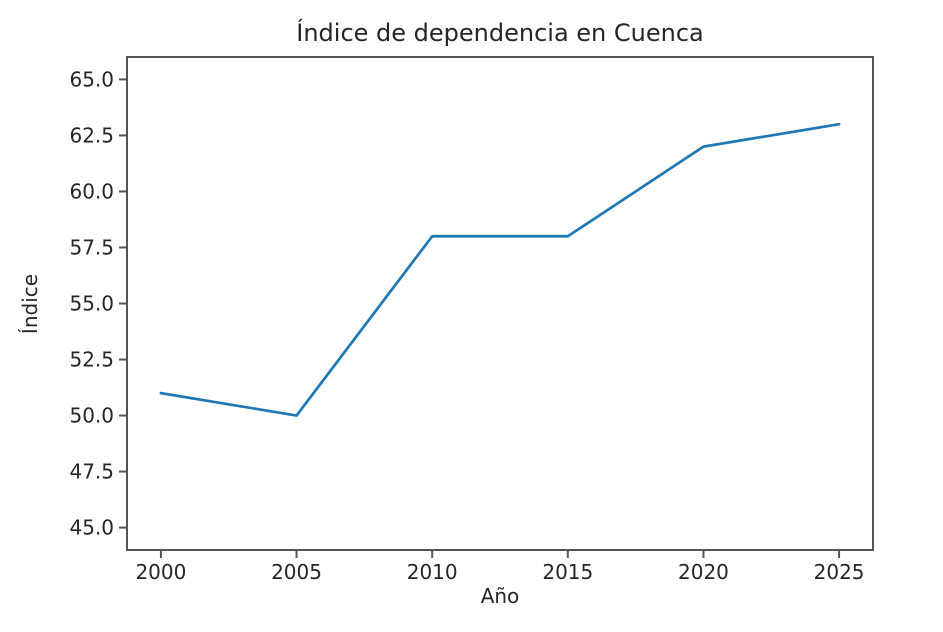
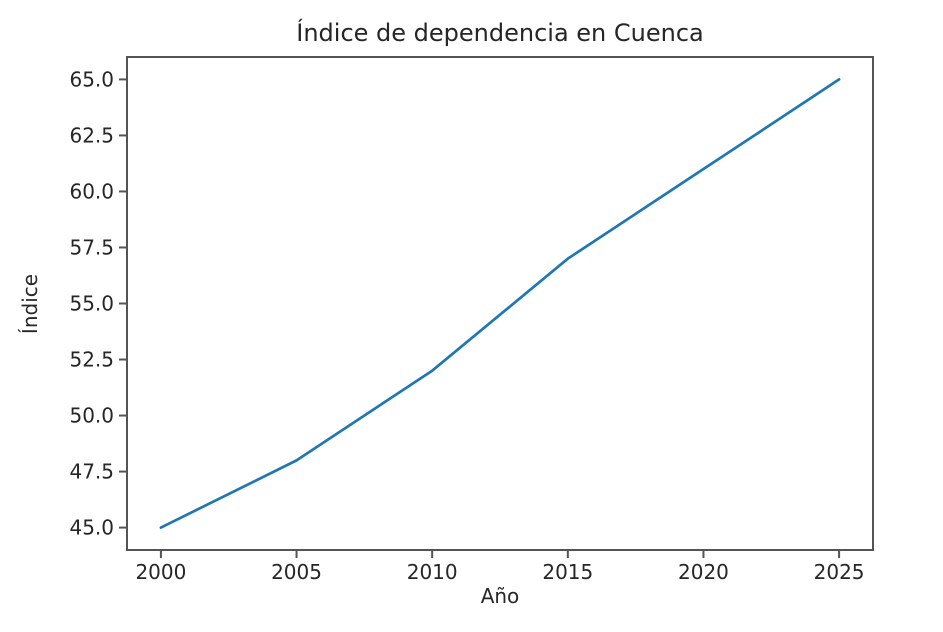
2000: 51 -> 45
2005: 50 -> 48
2010: 58 -> 52
2015: 58 -> 57
2020: 62 -> 61
2025: 63 -> 65
